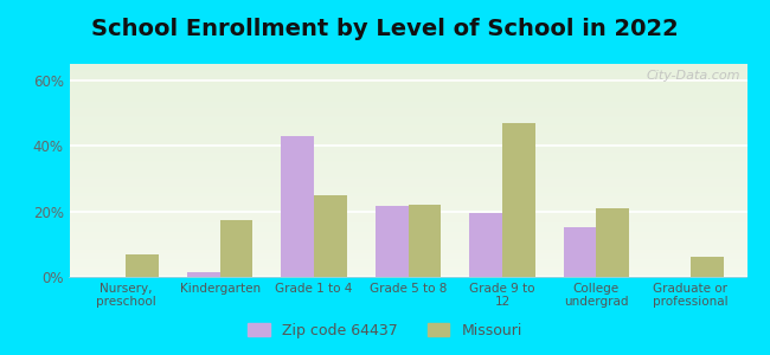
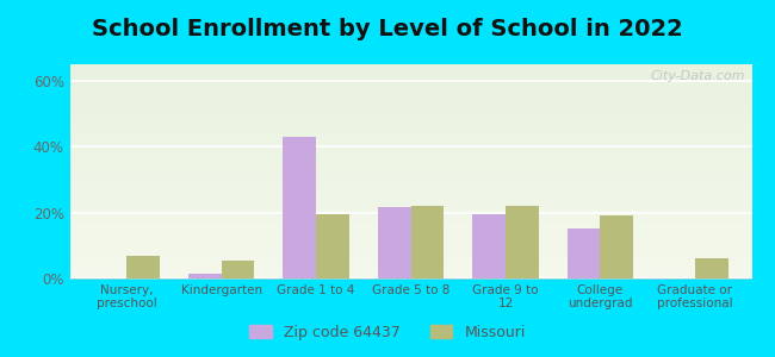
Missouri/Kindergarten: 17.5% -> 5.5%
Missouri/Grade 1 to 4: 25.0% -> 19.5%
Missouri/Grade 9 to 12: 47.0% -> 22.0%
Missouri/College undergrad: 21.0% -> 19.0%
